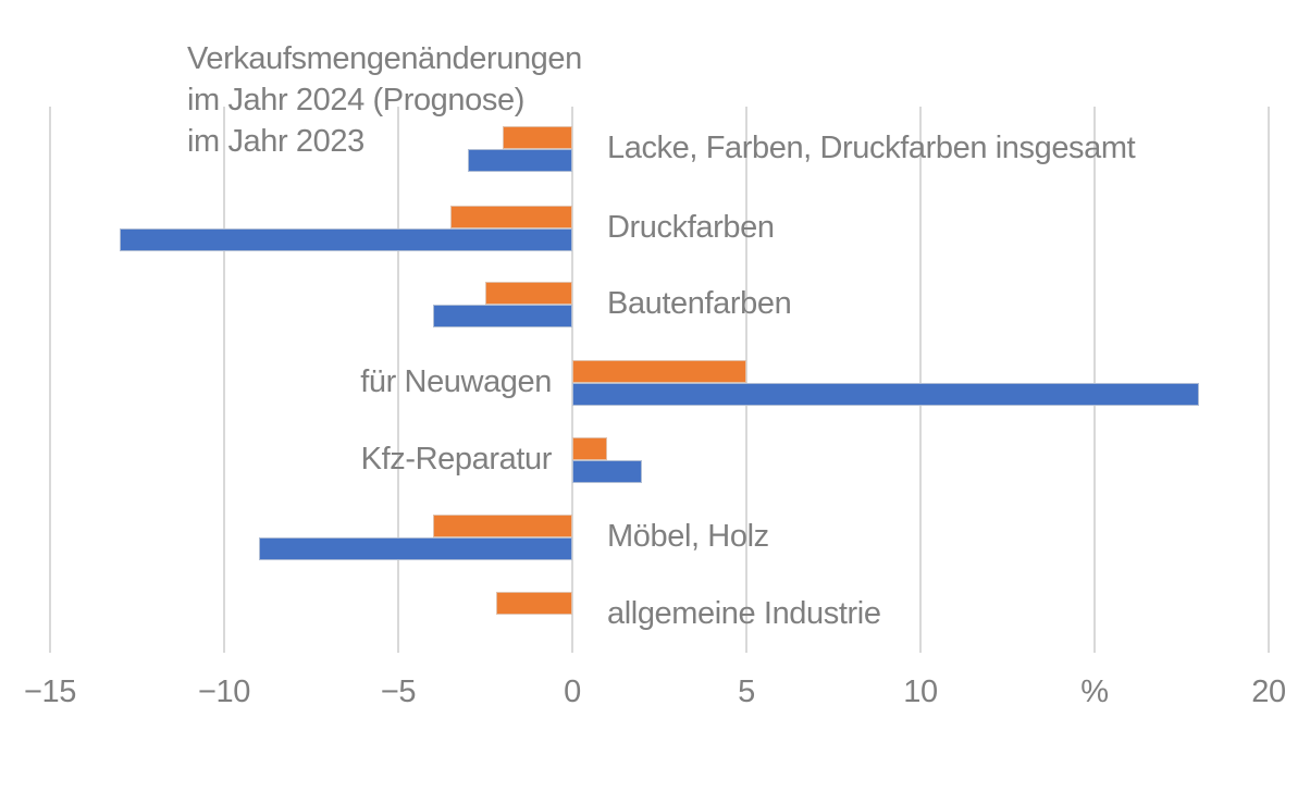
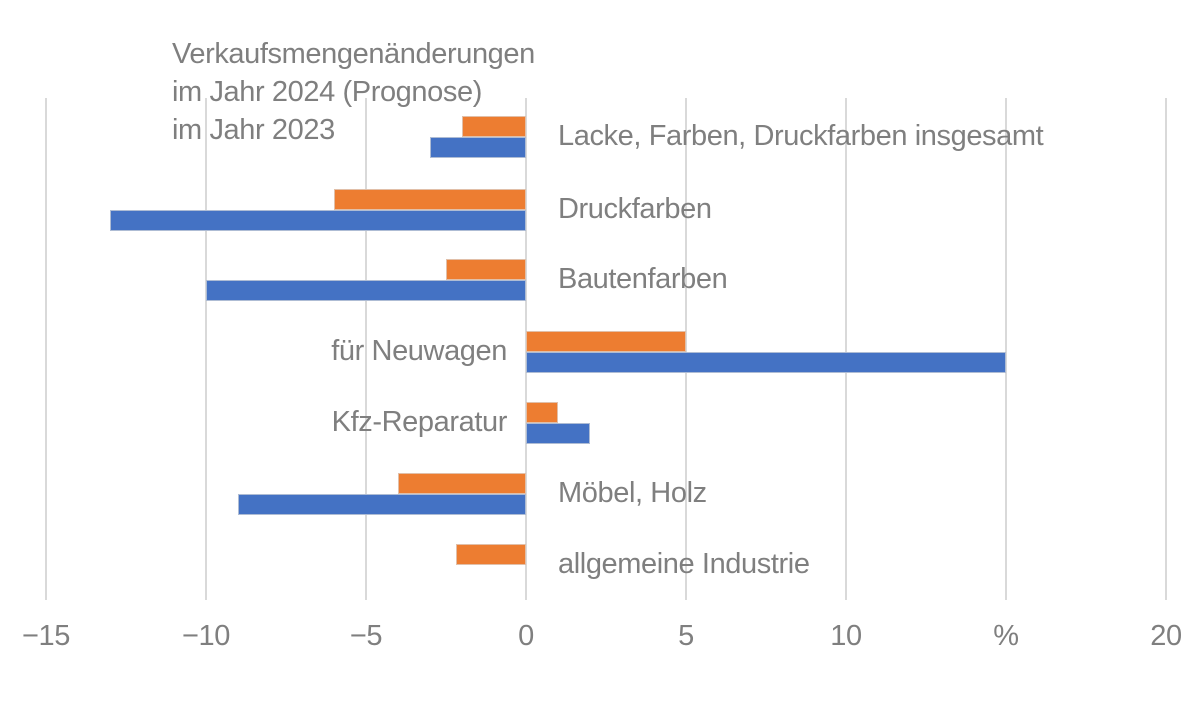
im Jahr 2024 (Prognose)/Druckfarben: -3.5 -> -6.0
im Jahr 2023/Bautenfarben: -4 -> -10
im Jahr 2023/für Neuwagen: 18 -> 15
